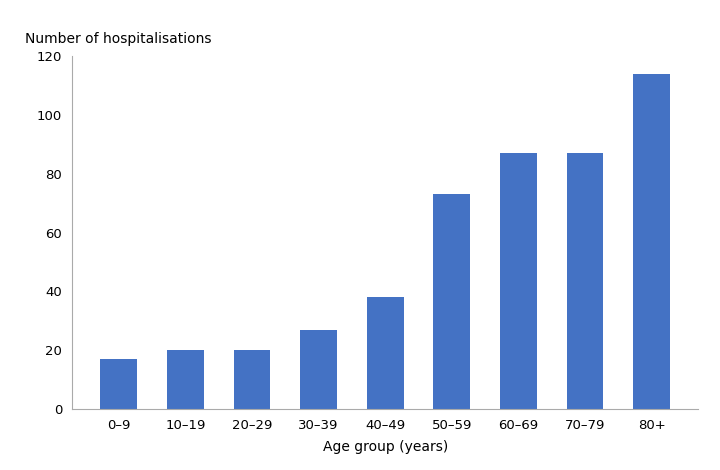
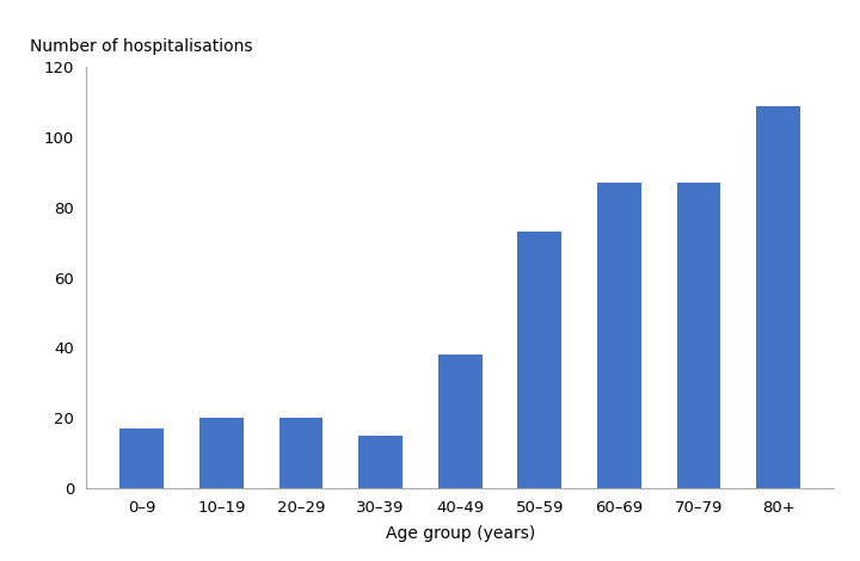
30–39: 27 -> 15
80+: 114 -> 109
